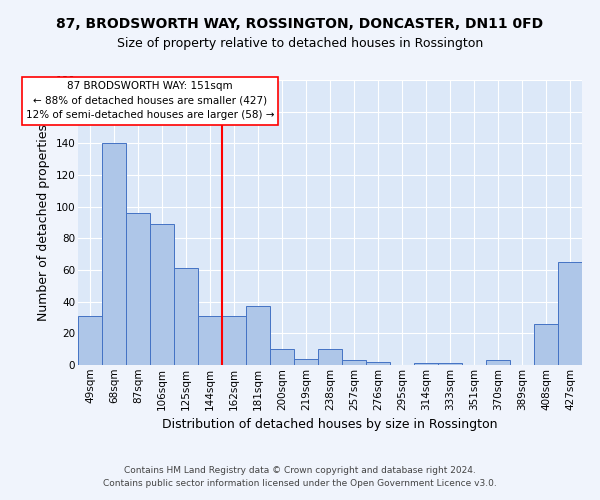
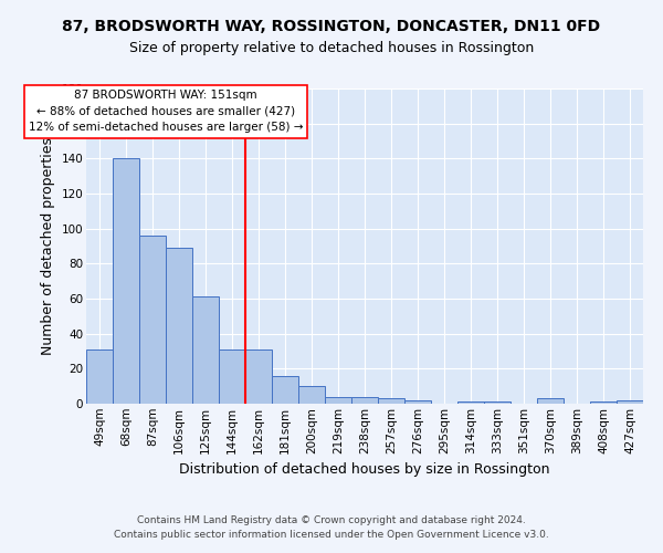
181sqm: 37 -> 16
238sqm: 10 -> 4
408sqm: 26 -> 1
427sqm: 65 -> 2
